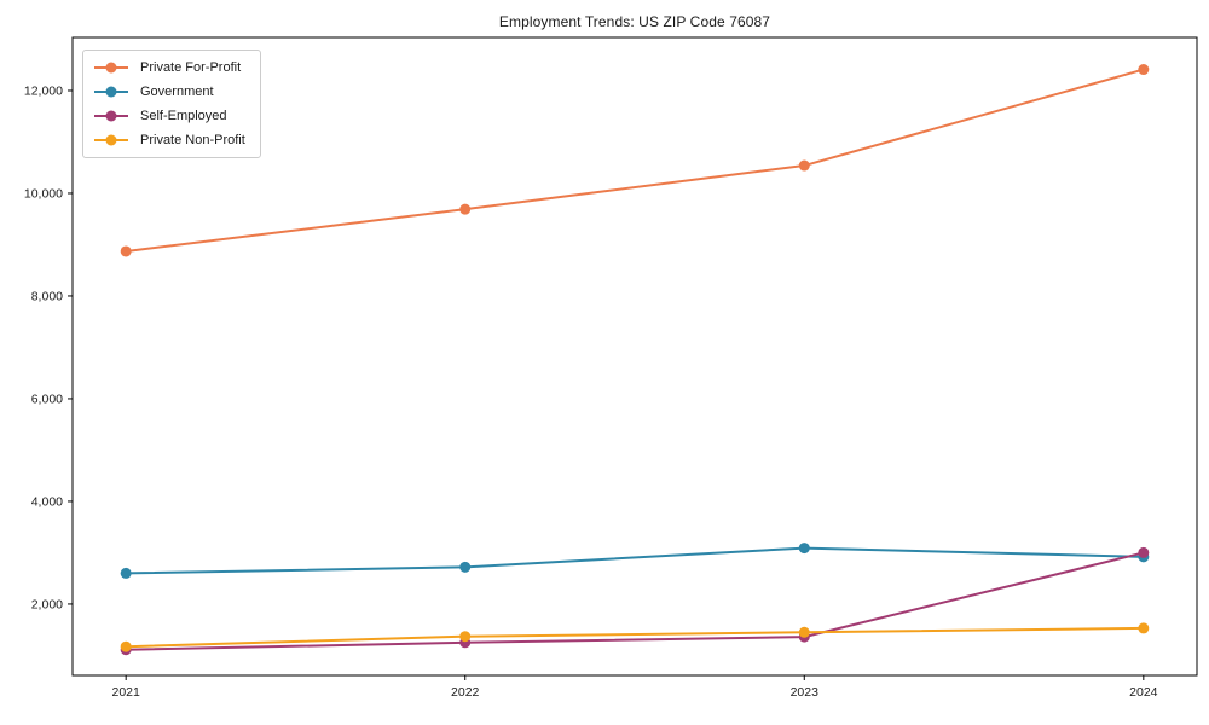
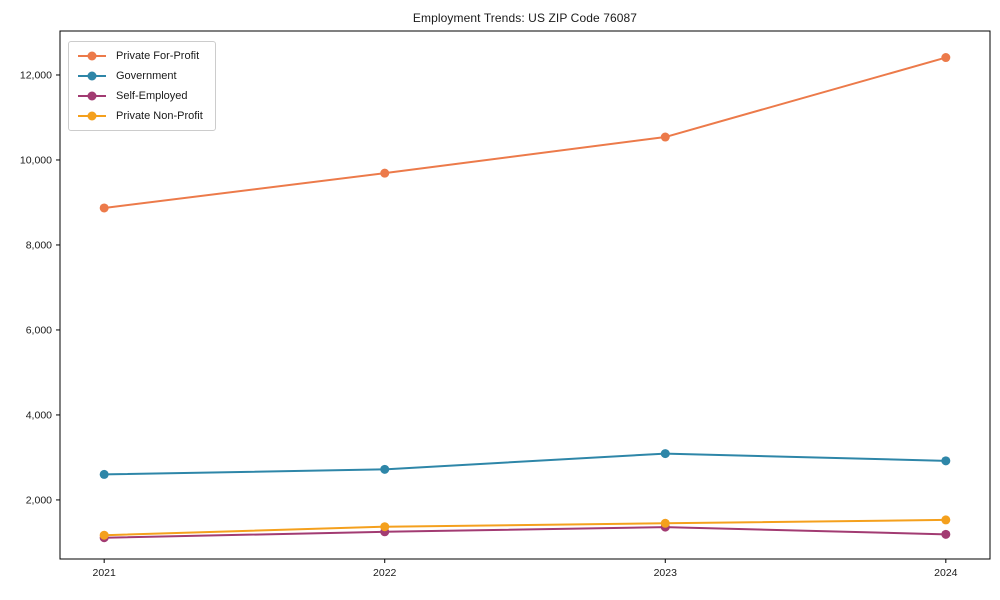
Self-Employed/2024: 3000 -> 1200
